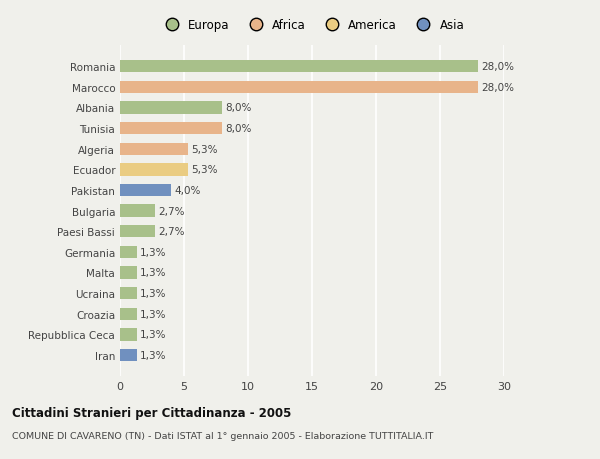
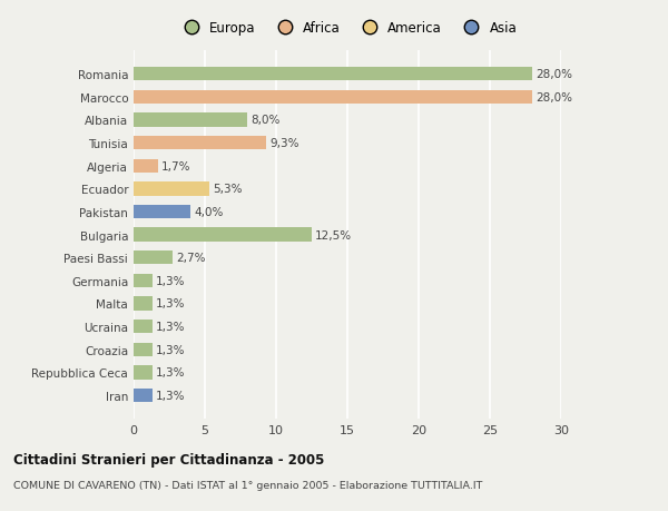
Tunisia: 8,0% -> 9,3%
Algeria: 5,3% -> 1,7%
Bulgaria: 2,7% -> 12,5%
